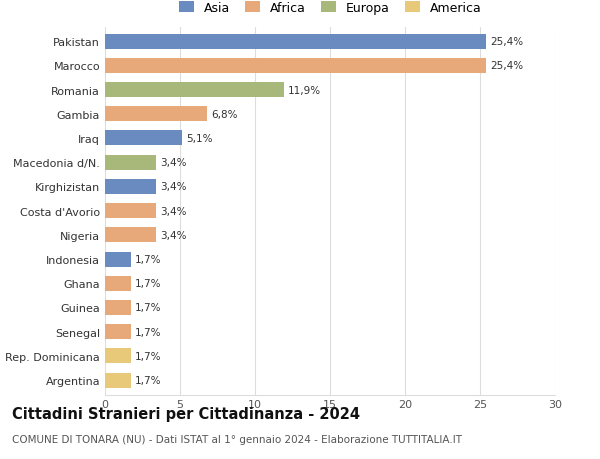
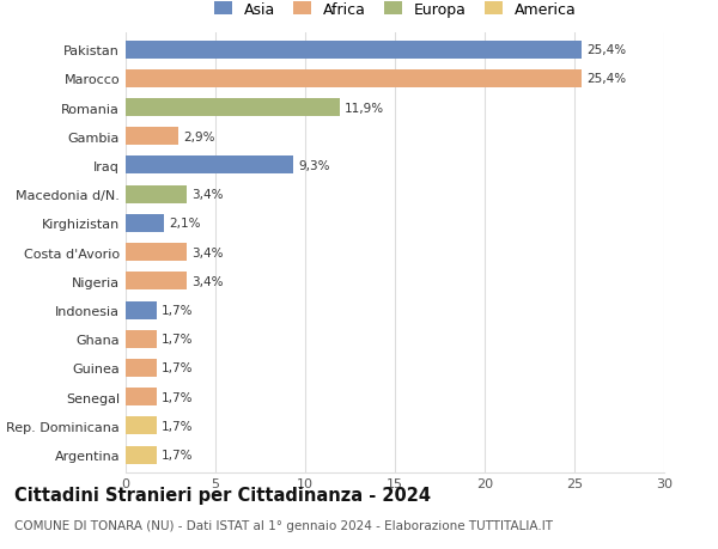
Gambia: 6,8% -> 2,9%
Iraq: 5,1% -> 9,3%
Kirghizistan: 3,4% -> 2,1%
